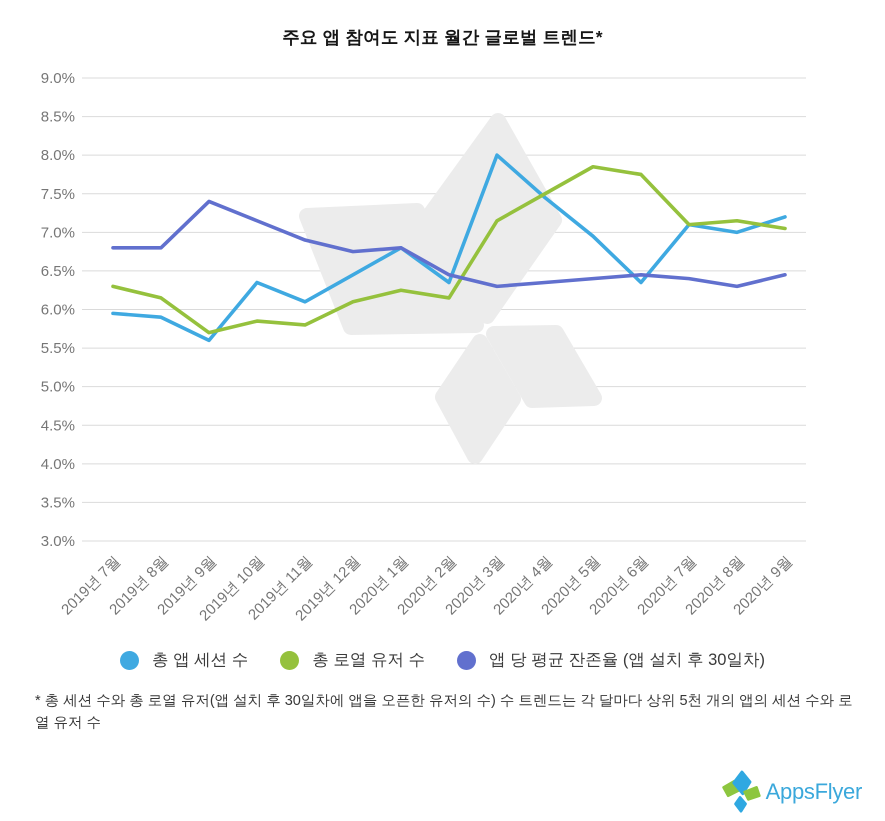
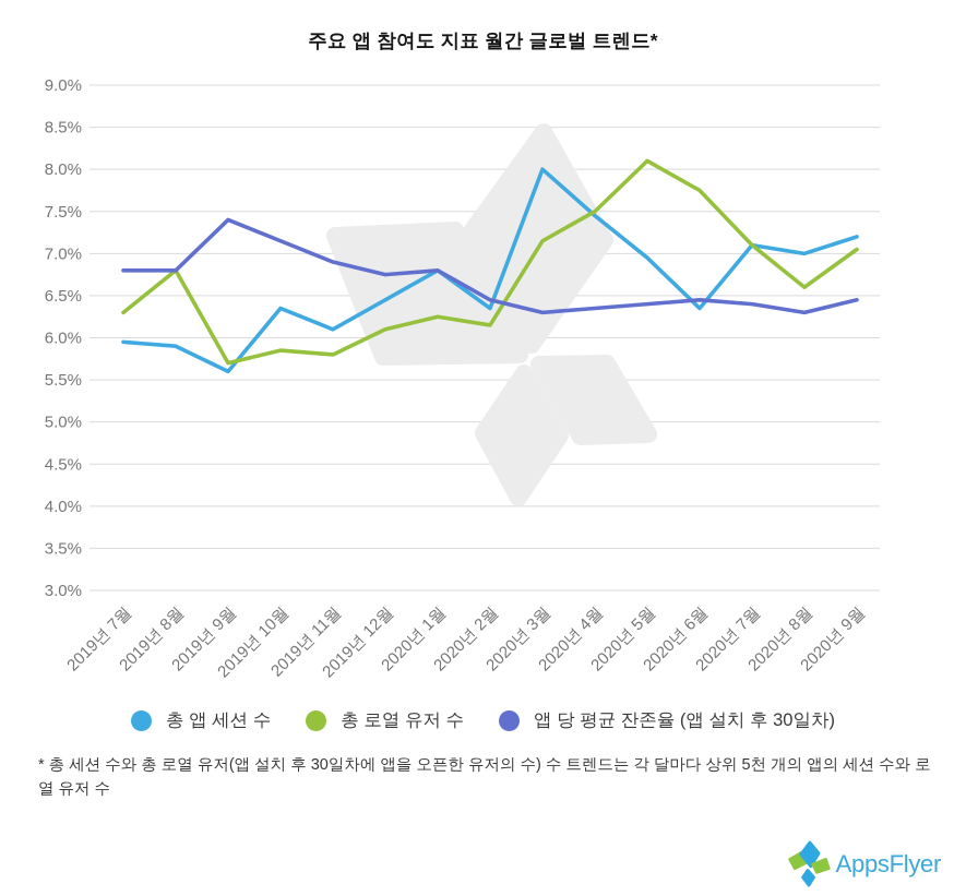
총 로열 유저 수/2019년 8월: 6.2% -> 6.8%
총 로열 유저 수/2020년 5월: 7.8% -> 8.1%
총 로열 유저 수/2020년 8월: 7.2% -> 6.6%
